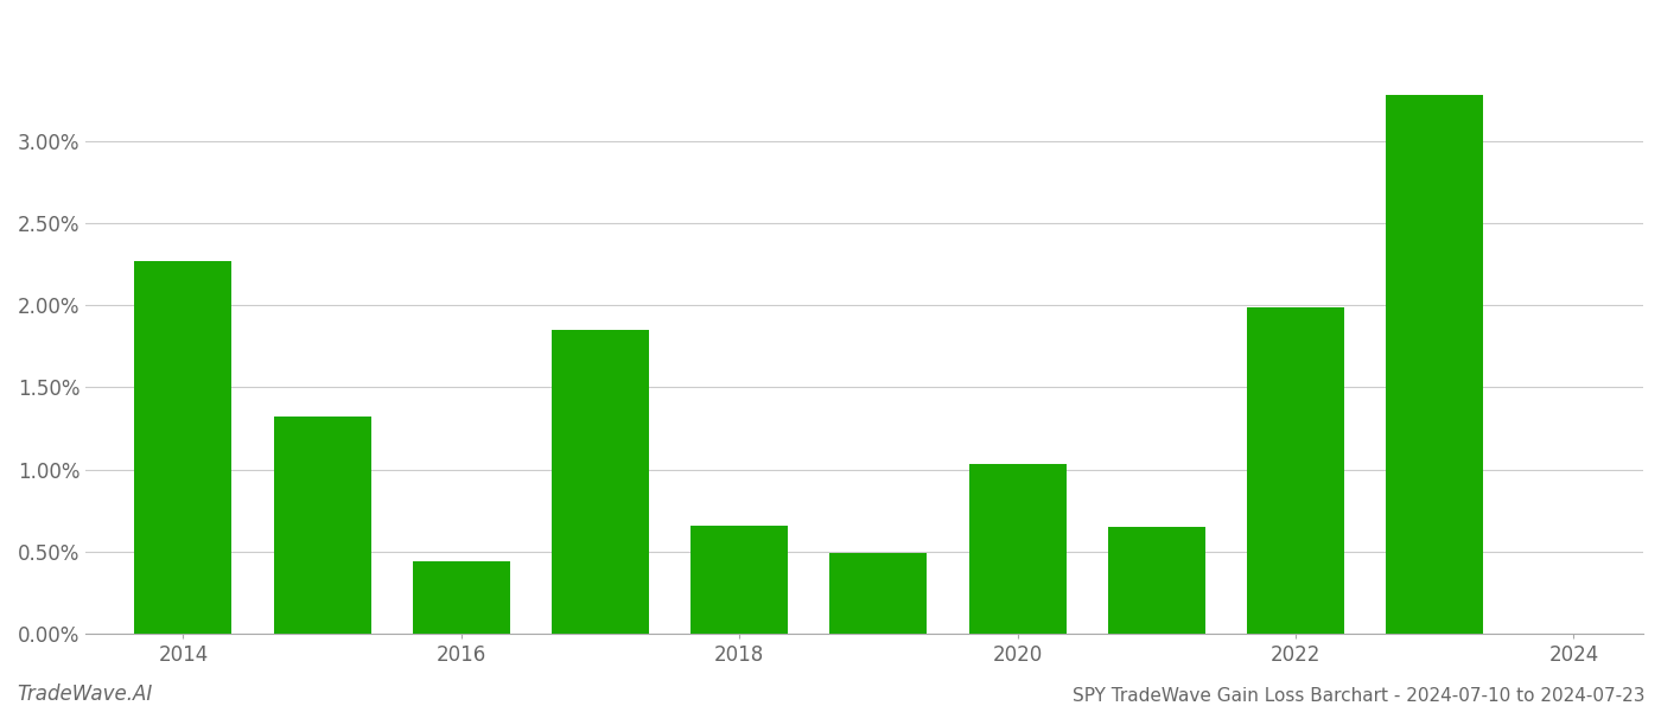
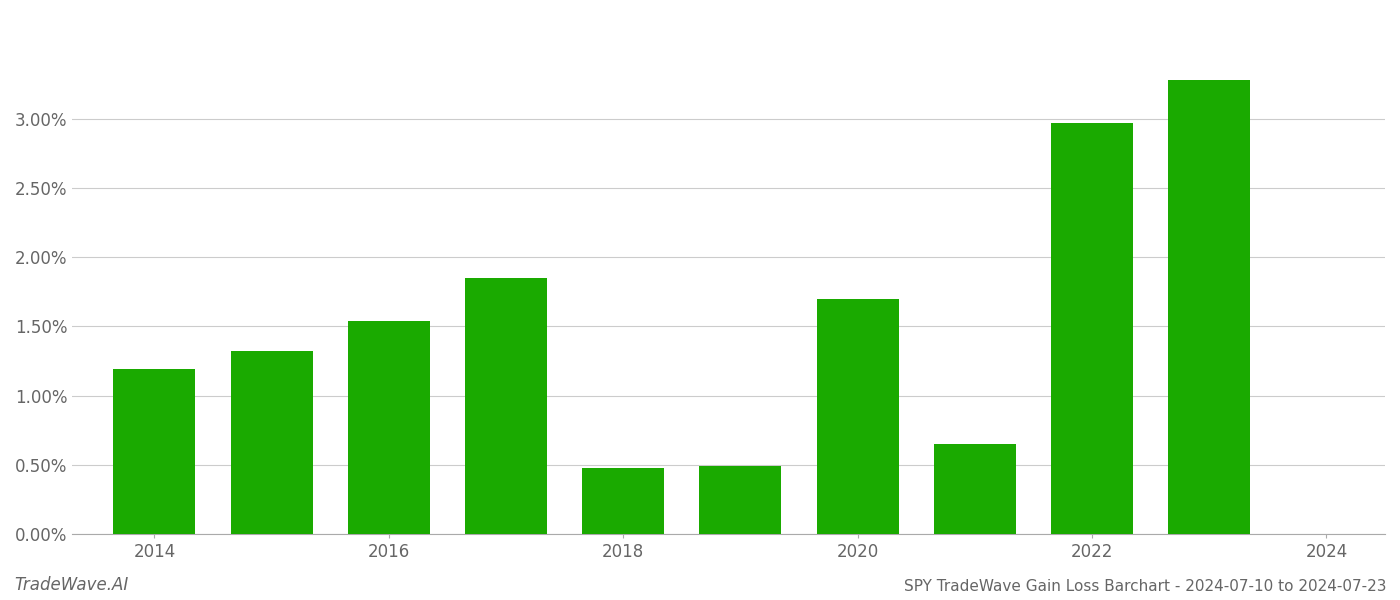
2014: 2.27% -> 1.19%
2016: 0.44% -> 1.54%
2018: 0.66% -> 0.48%
2020: 1.03% -> 1.70%
2022: 1.99% -> 2.97%
